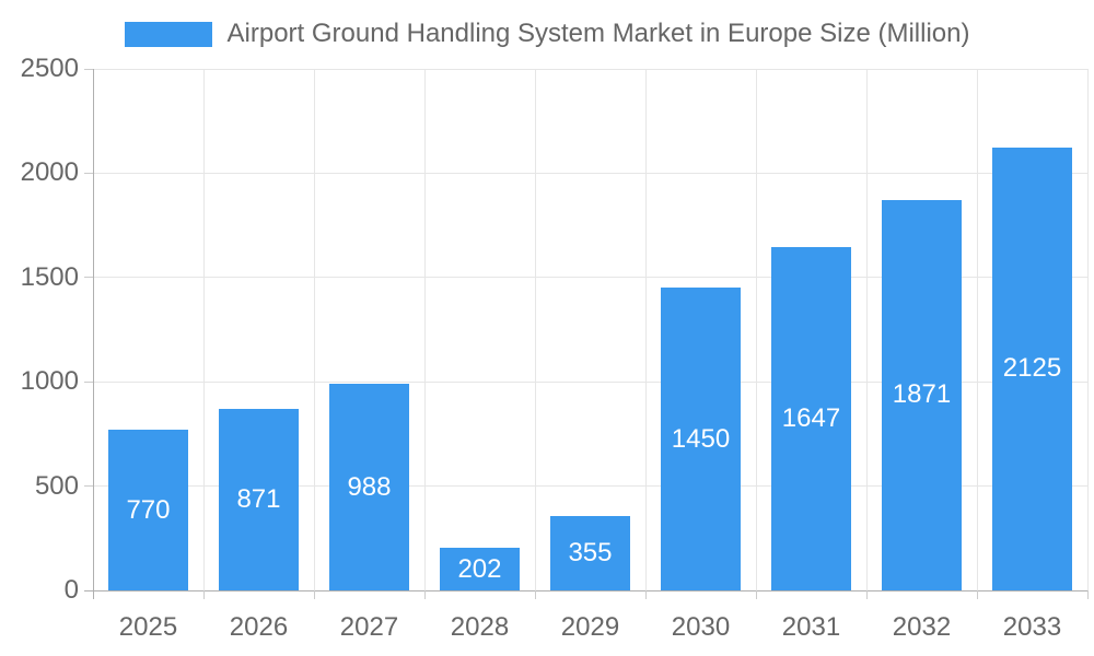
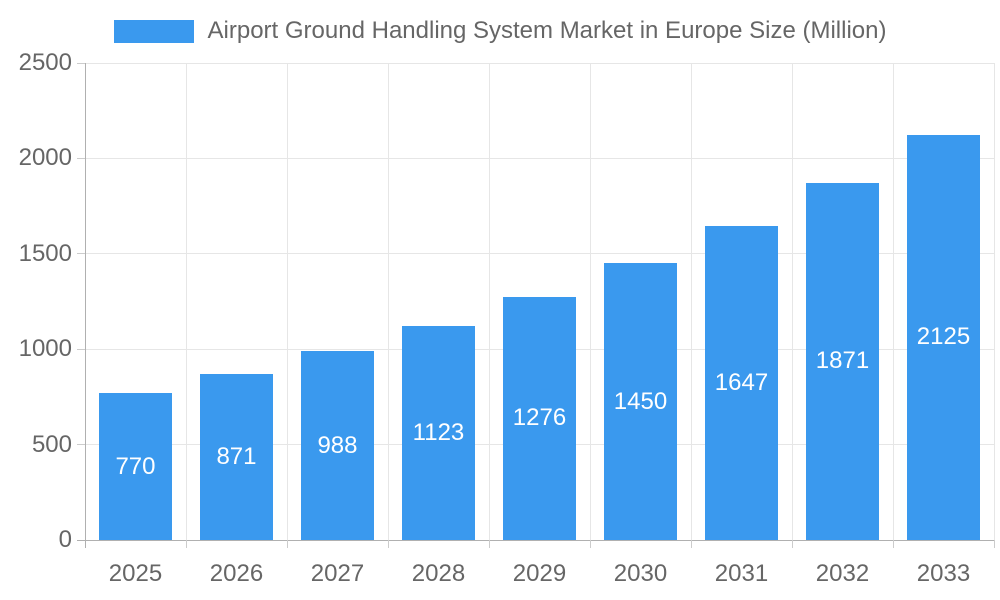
2028: 202 -> 1123
2029: 355 -> 1276
